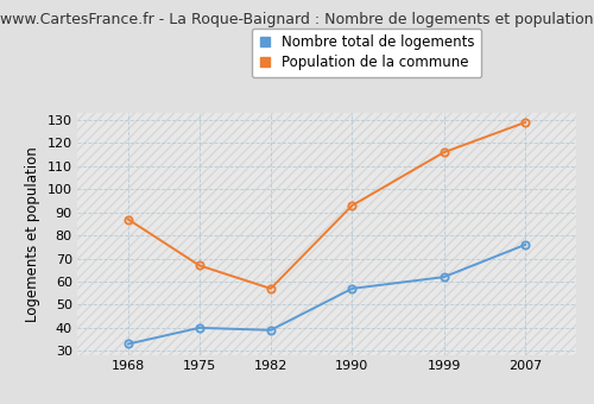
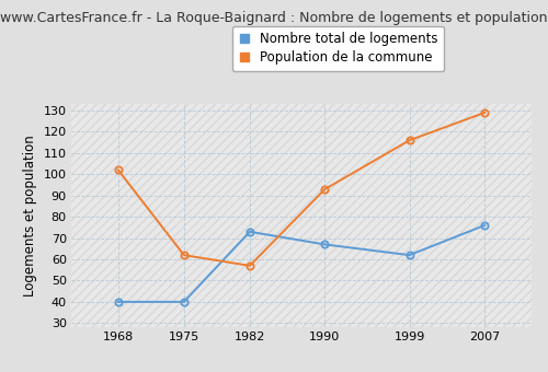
Nombre total de logements/1968: 33 -> 40
Population de la commune/1968: 87 -> 102
Population de la commune/1975: 67 -> 62
Nombre total de logements/1982: 39 -> 73
Nombre total de logements/1990: 57 -> 67
